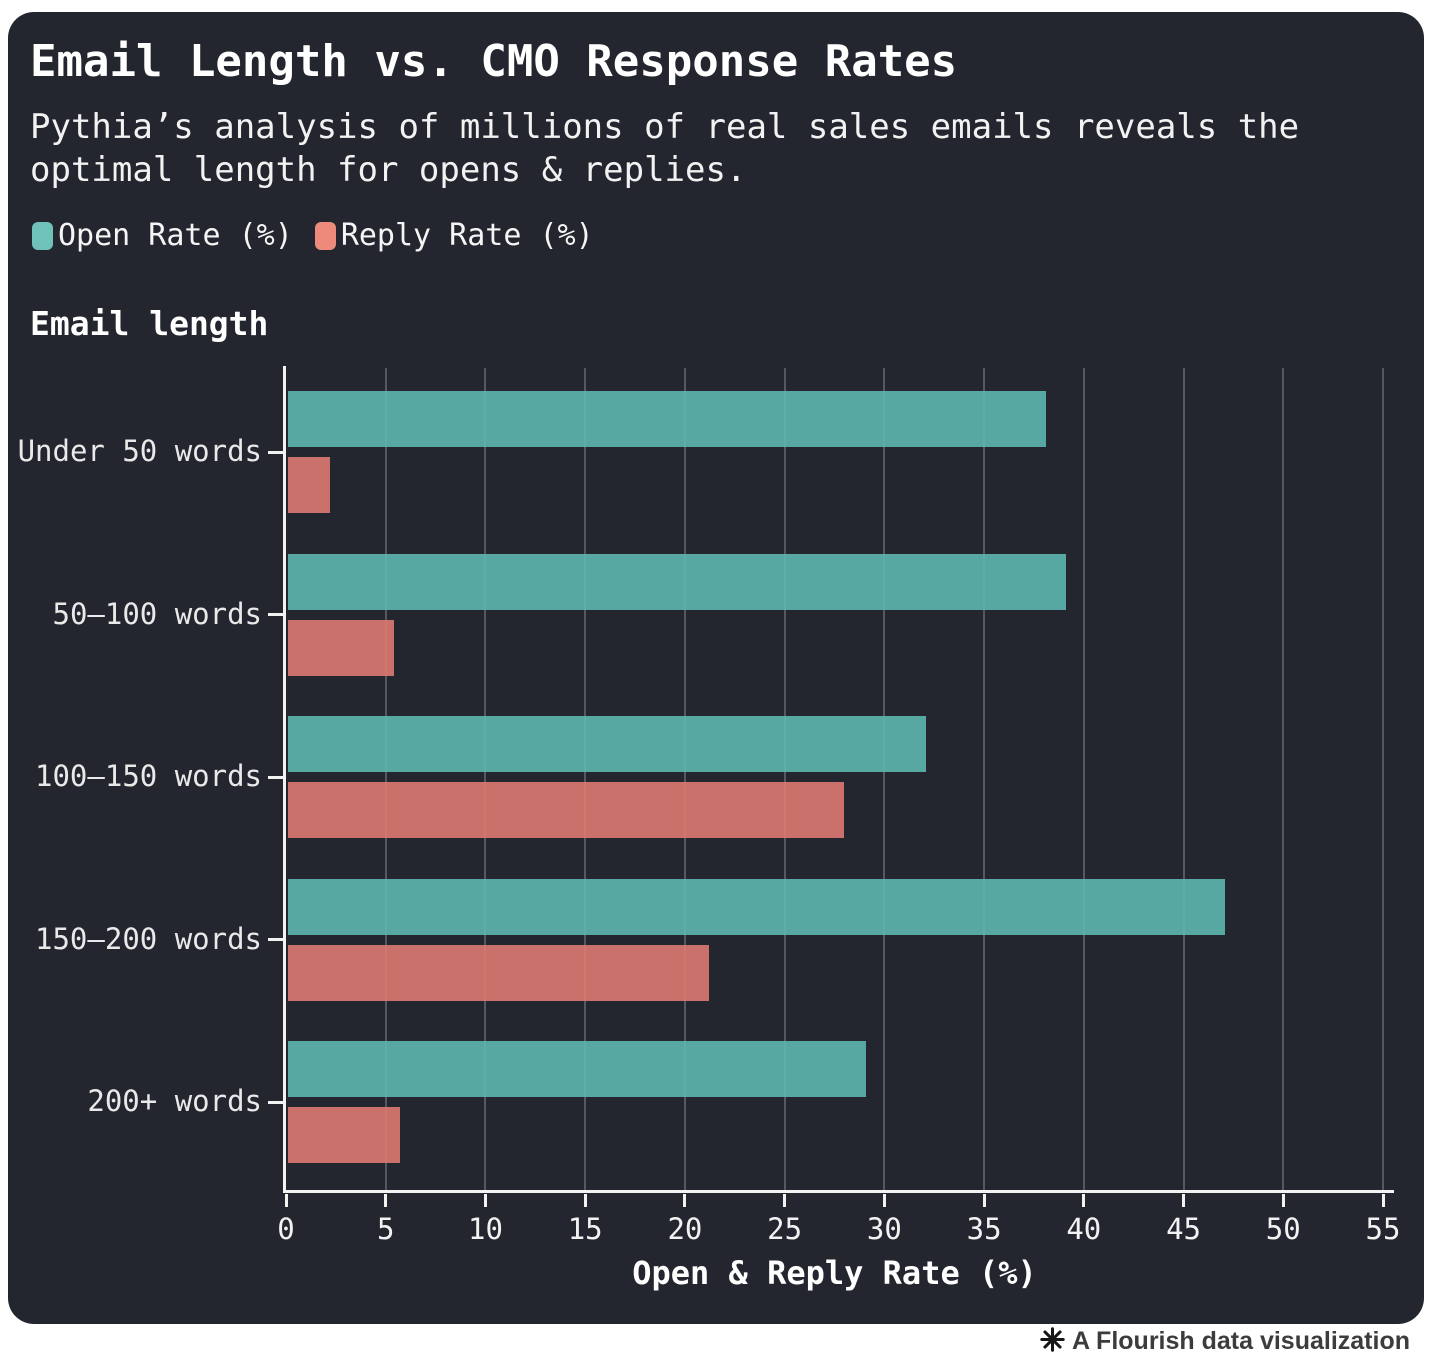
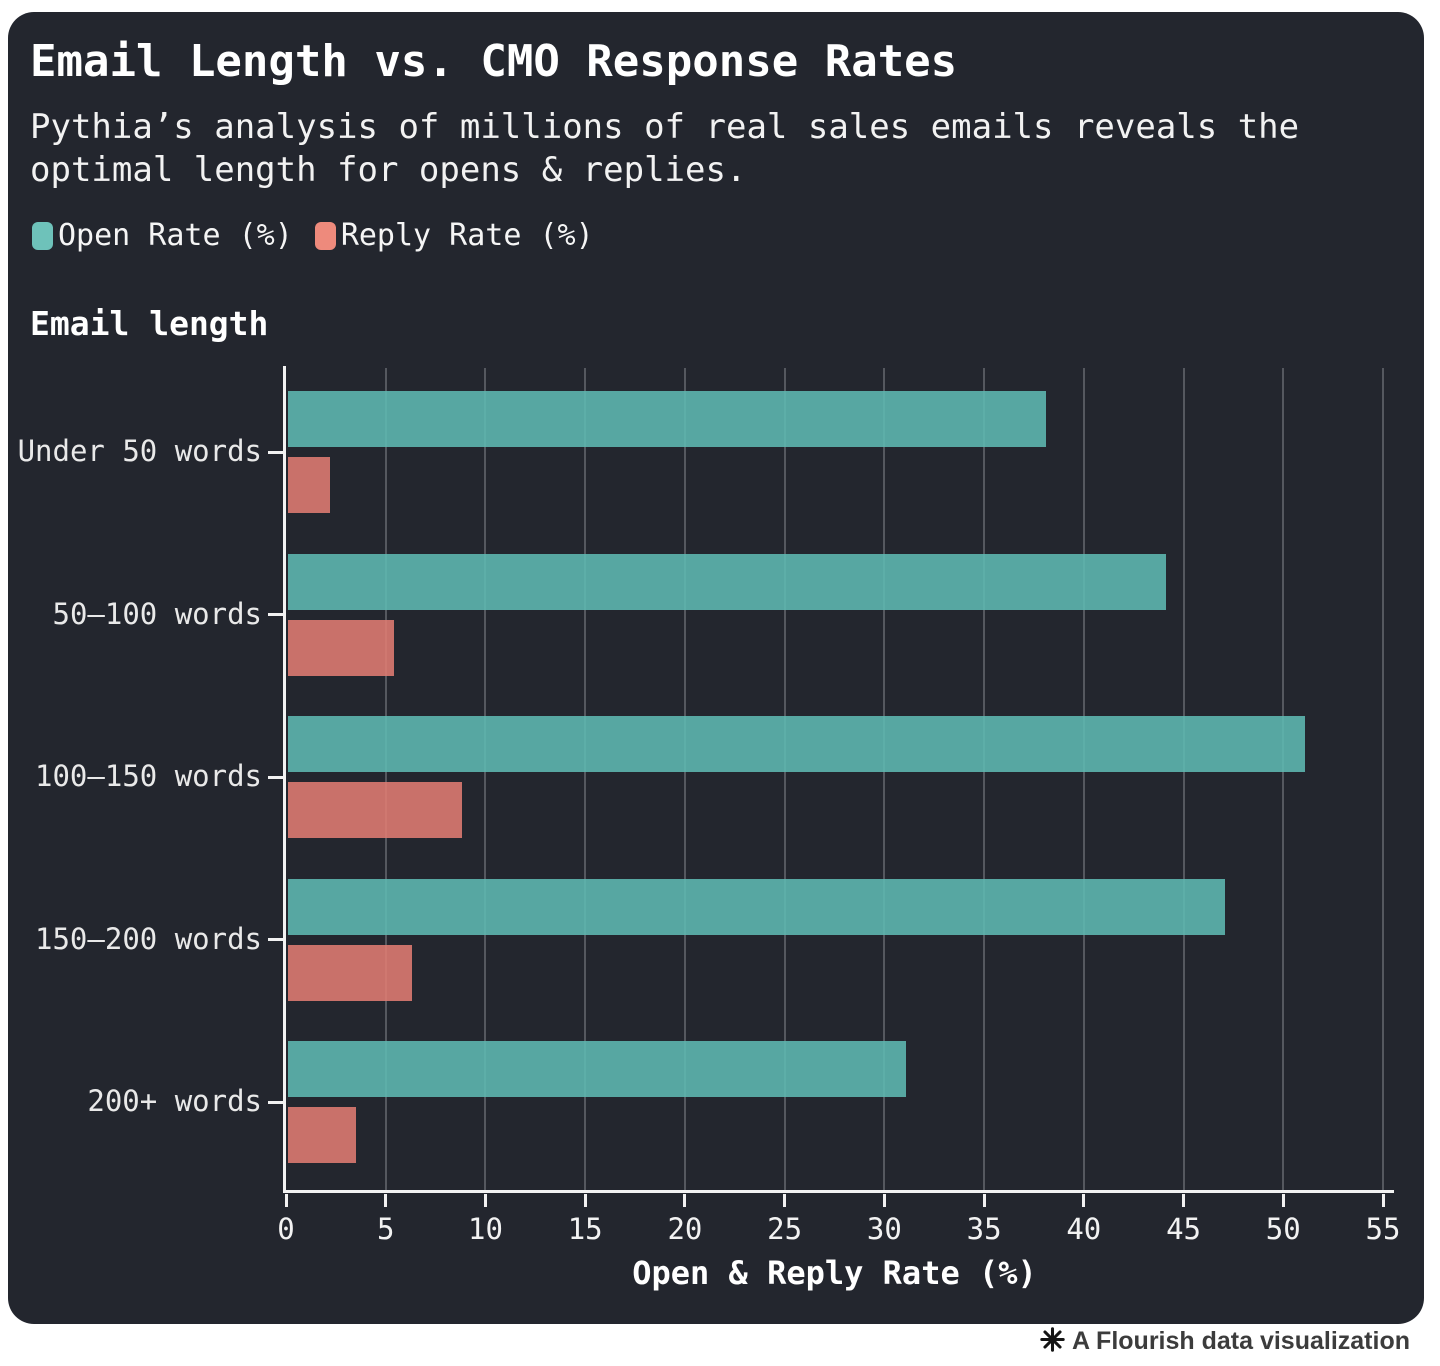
Open Rate (%)/50–100 words: 39 -> 44
Open Rate (%)/100–150 words: 32 -> 51
Reply Rate (%)/100–150 words: 27.9 -> 8.7
Reply Rate (%)/150–200 words: 21.1 -> 6.2
Open Rate (%)/200+ words: 29 -> 31
Reply Rate (%)/200+ words: 5.6 -> 3.4
